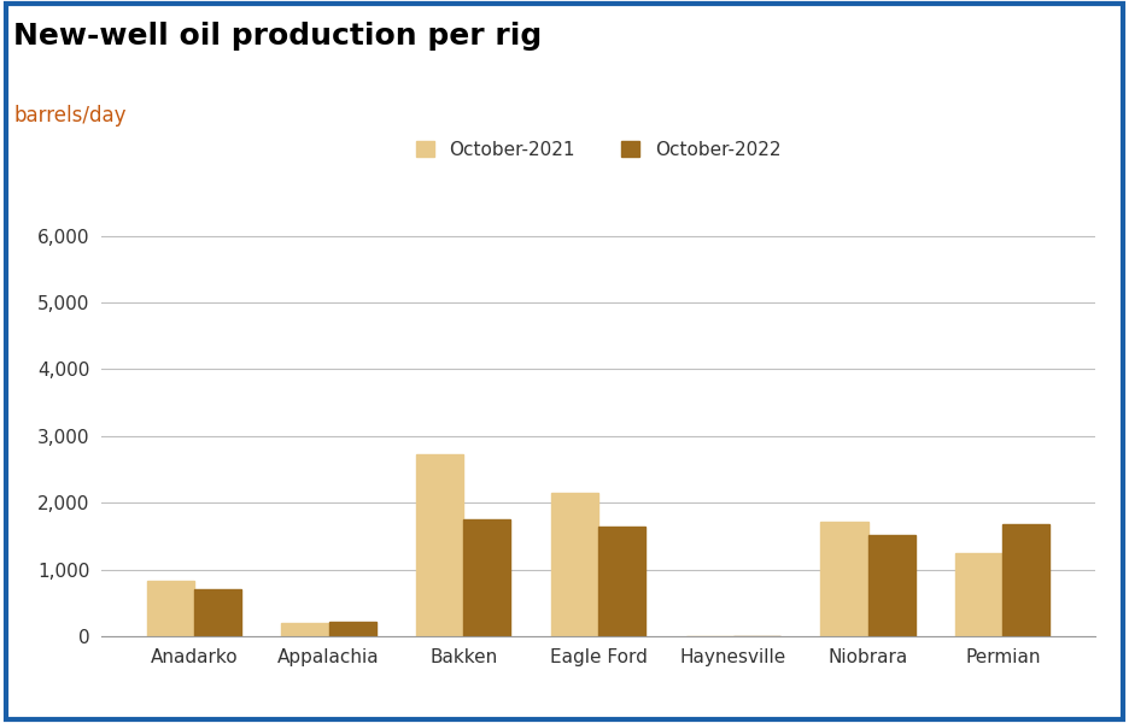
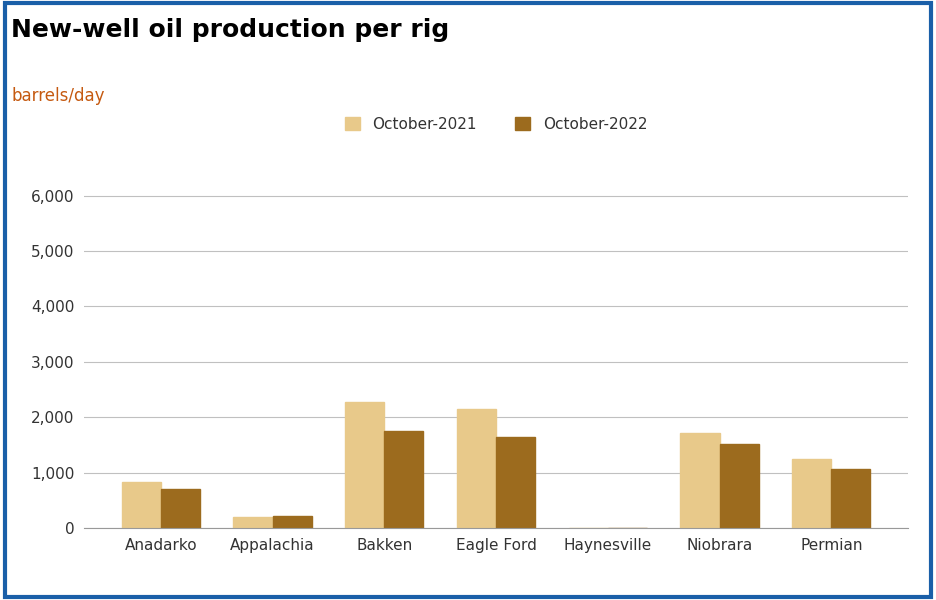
October-2021/Bakken: 2,720 -> 2,270
October-2022/Permian: 1,680 -> 1,070
